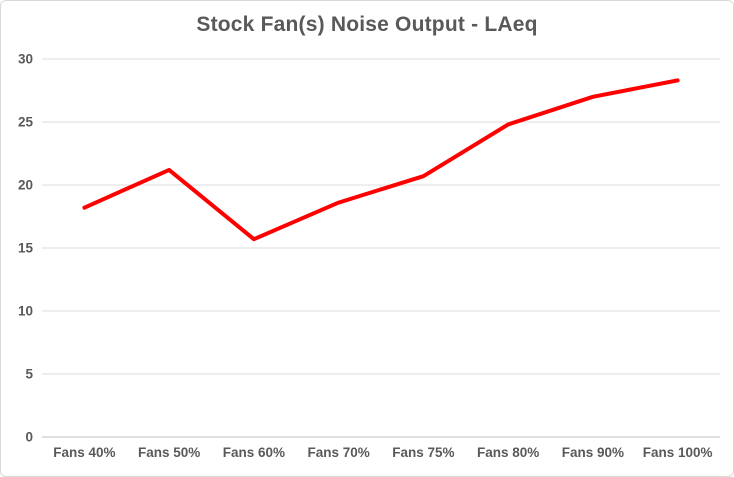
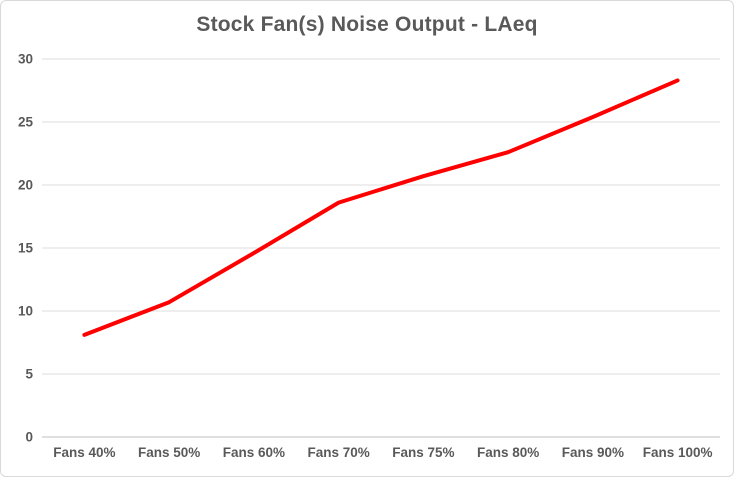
Fans 40%: 18.2 -> 8.1
Fans 50%: 21.2 -> 10.7
Fans 60%: 15.7 -> 14.6
Fans 80%: 24.8 -> 22.6
Fans 90%: 27.0 -> 25.4
